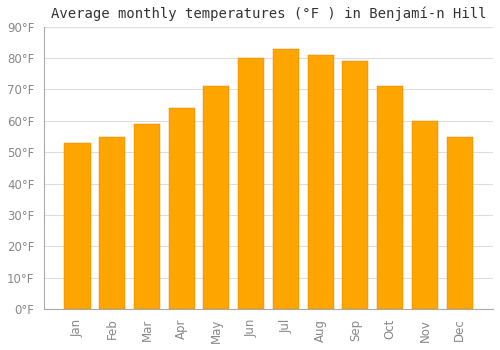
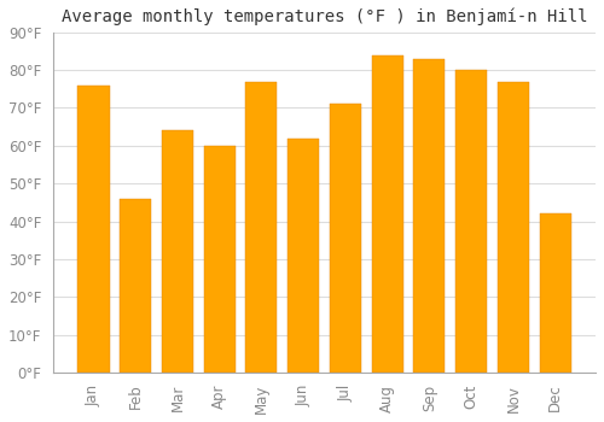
Jan: 53°F -> 76°F
Feb: 55°F -> 46°F
Mar: 59°F -> 64°F
Apr: 64°F -> 60°F
May: 71°F -> 77°F
Jun: 80°F -> 62°F
Jul: 83°F -> 71°F
Aug: 81°F -> 84°F
Sep: 79°F -> 83°F
Oct: 71°F -> 80°F
Nov: 60°F -> 77°F
Dec: 55°F -> 42°F
